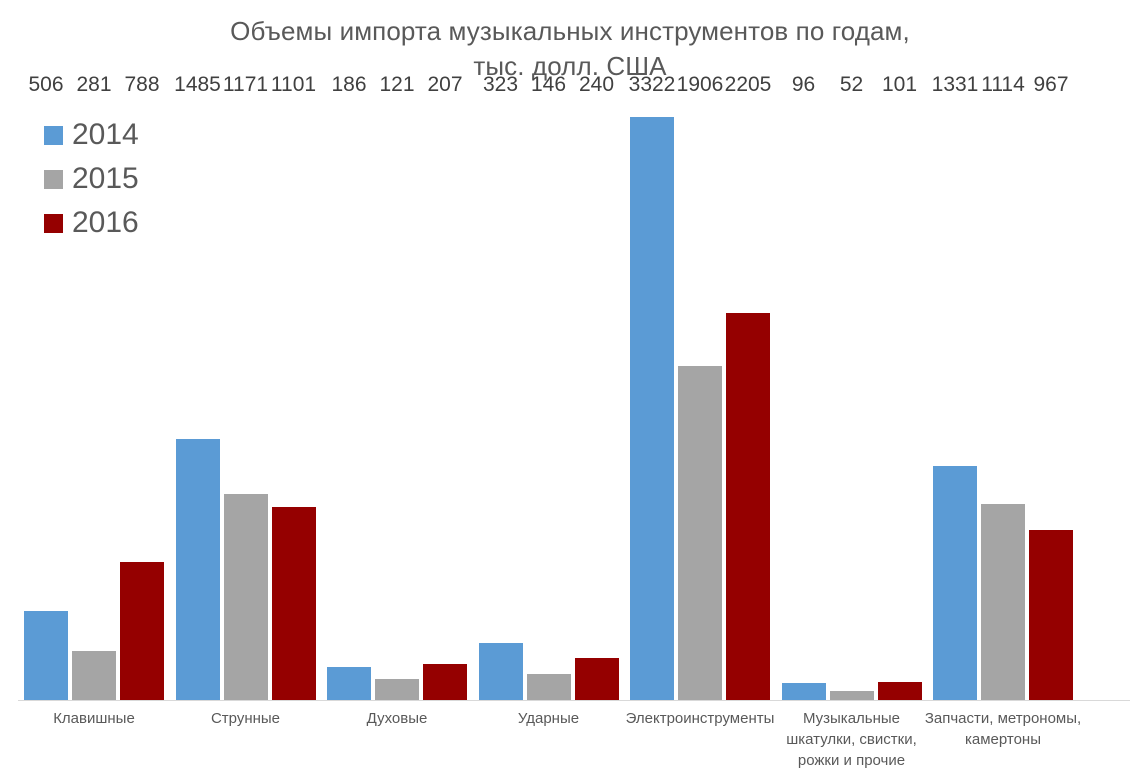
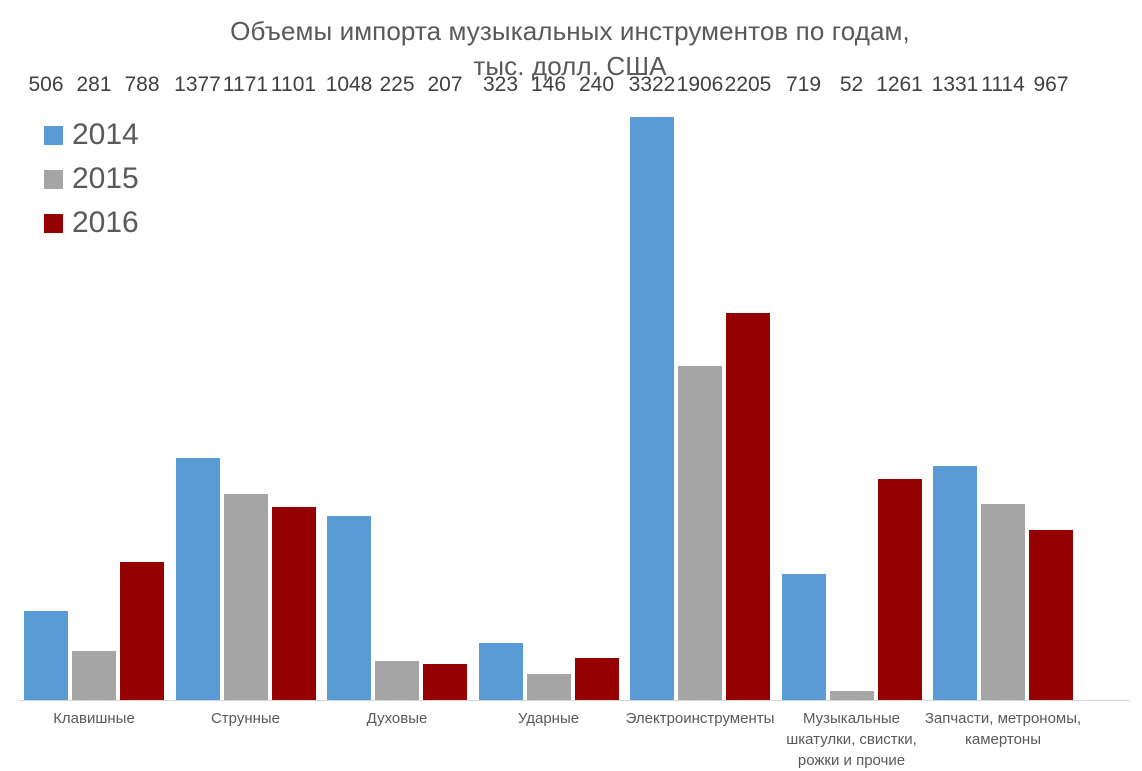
2014/Струнные: 1485 -> 1377
2014/Духовые: 186 -> 1048
2015/Духовые: 121 -> 225
2014/Музыкальные шкатулки, свистки, рожки и прочие: 96 -> 719
2016/Музыкальные шкатулки, свистки, рожки и прочие: 101 -> 1261
